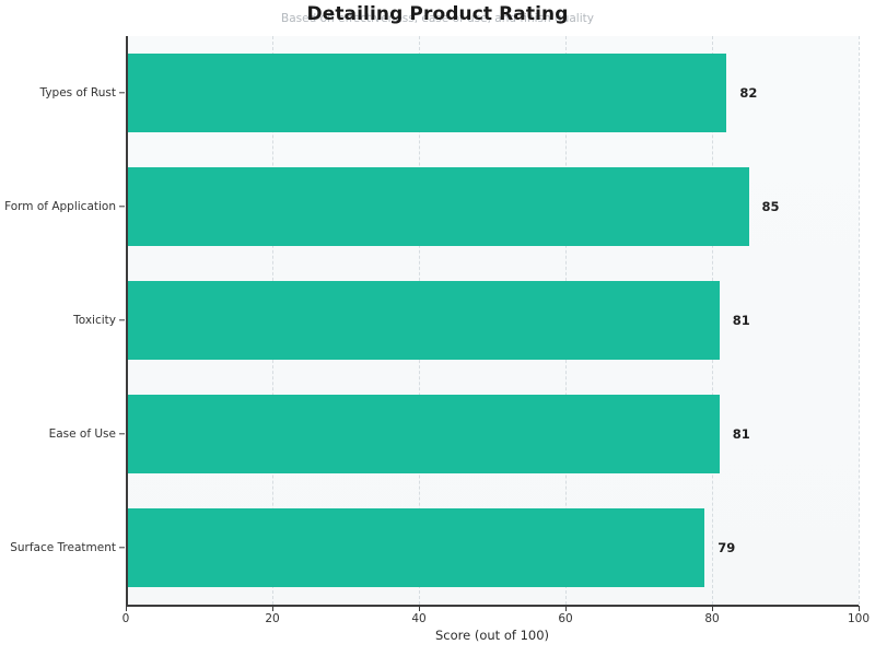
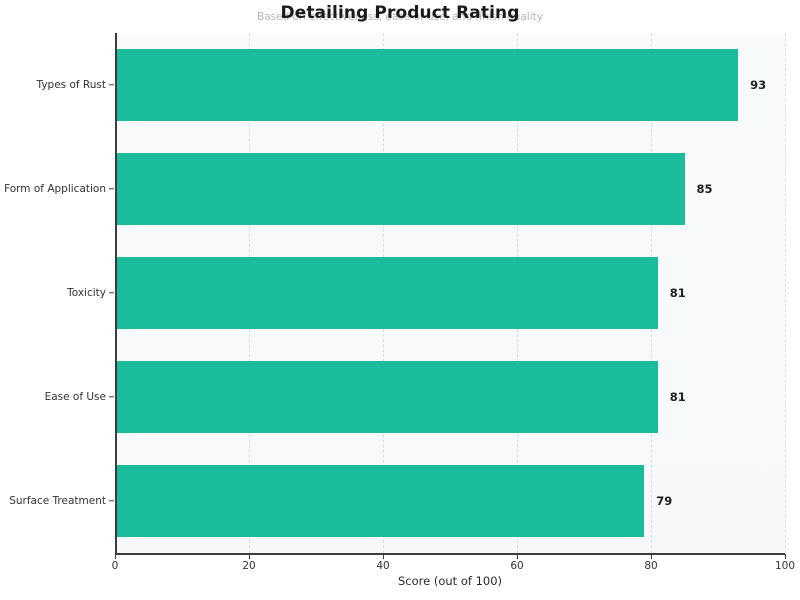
Types of Rust: 82 -> 93
